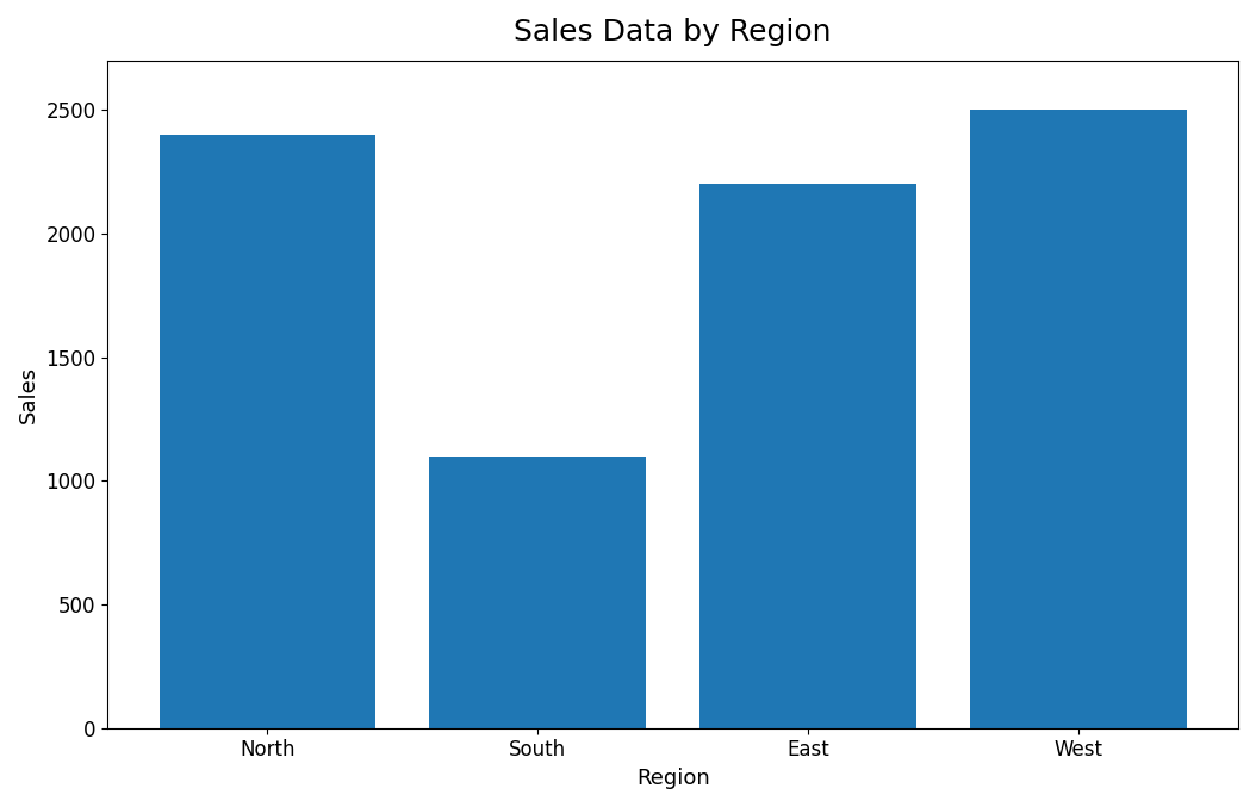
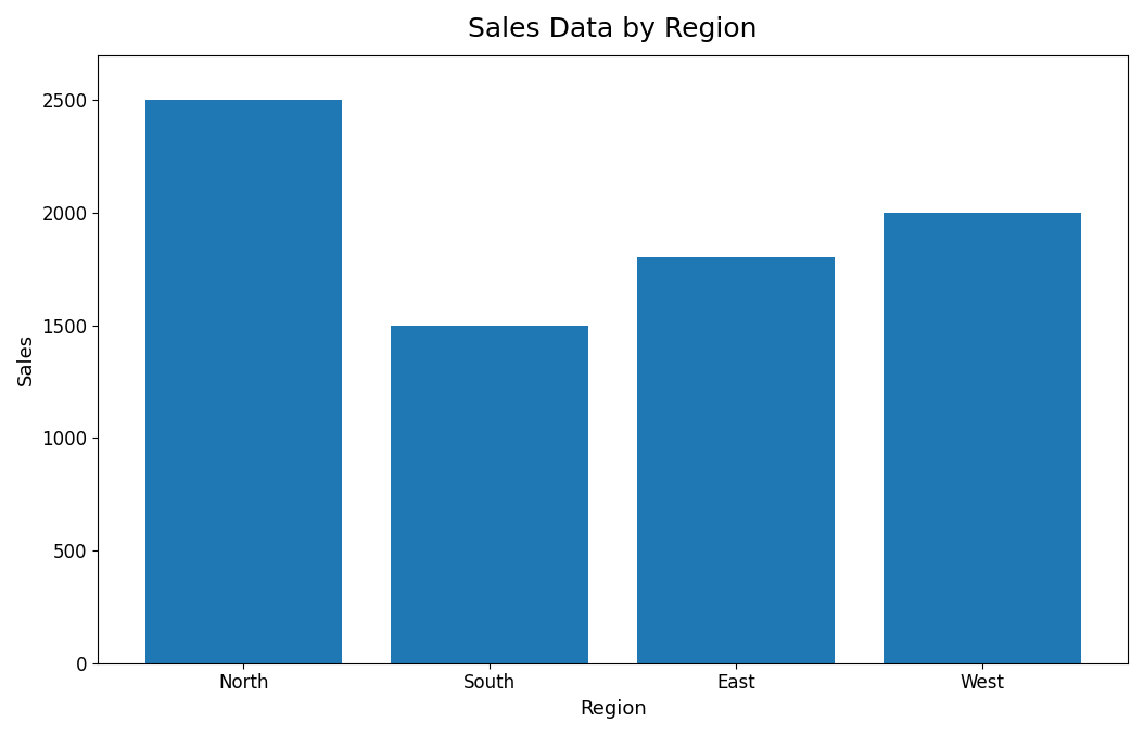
North: 2400 -> 2500
South: 1100 -> 1500
East: 2200 -> 1800
West: 2500 -> 2000
